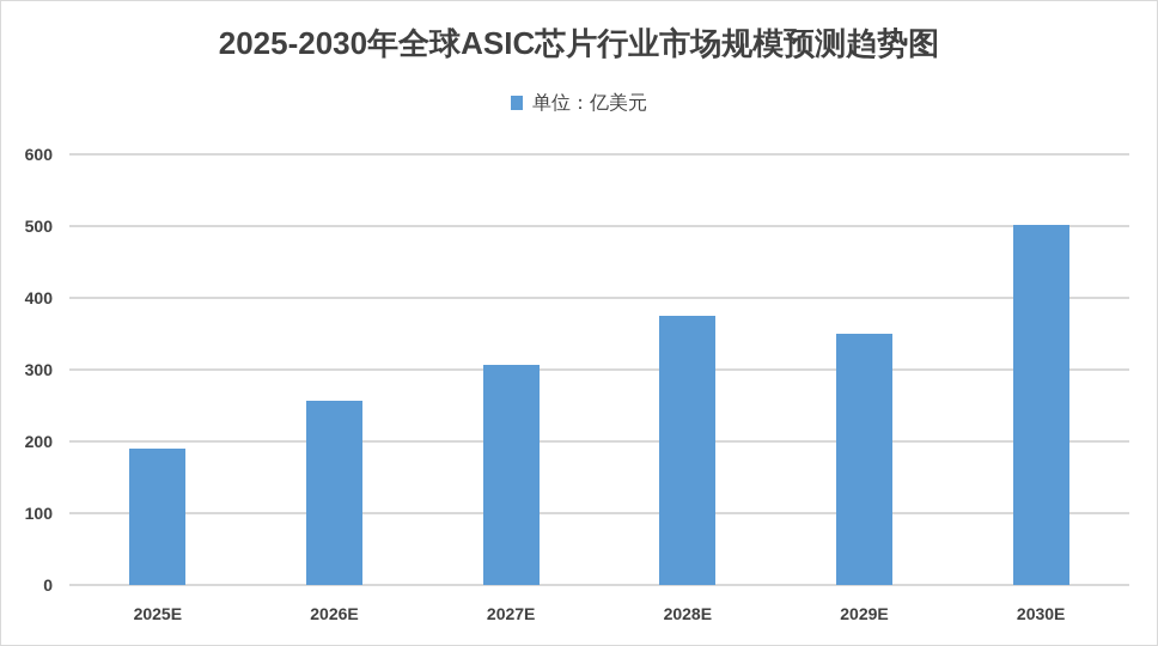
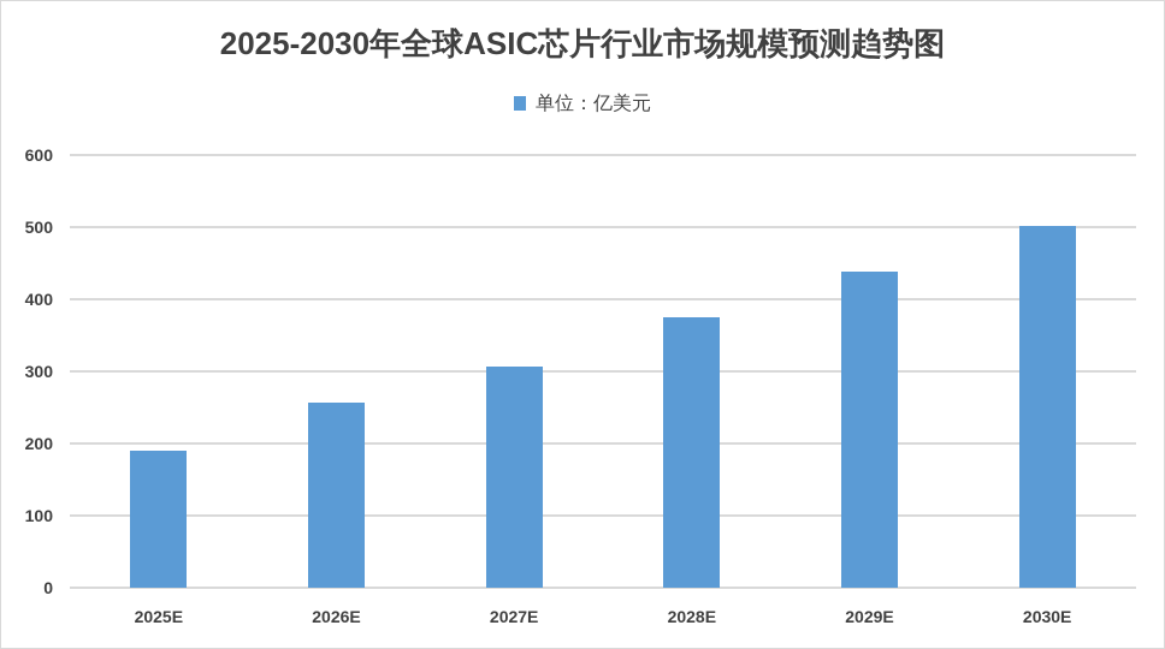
2029E: 350 -> 440
